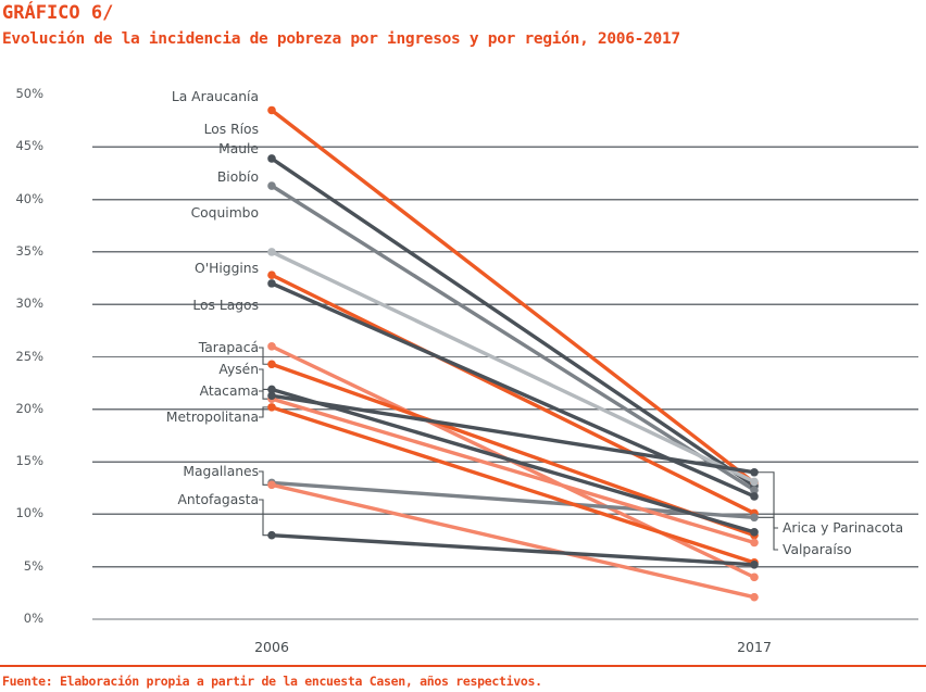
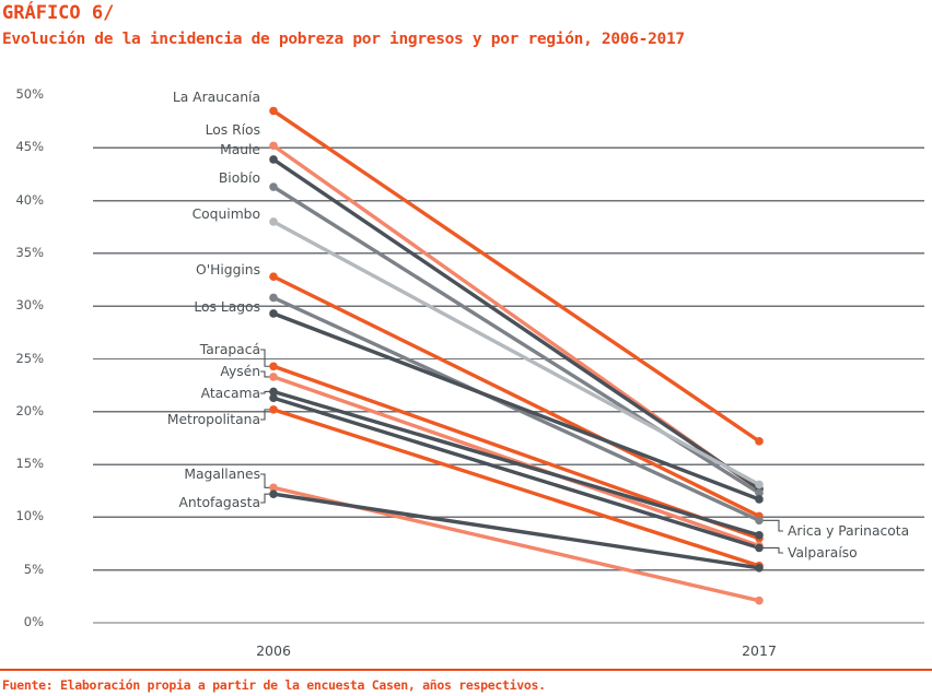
Los Ríos/2006: 26% -> 45%
Coquimbo/2006: 35% -> 38%
Arica y Parinacota/2006: 13% -> 31%
Los Lagos/2006: 32% -> 29%
Aysén/2006: 21% -> 23%
Antofagasta/2006: 8% -> 12%
La Araucanía/2017: 13% -> 17%
Los Ríos/2017: 4% -> 13%
Valparaíso/2017: 14% -> 7%
